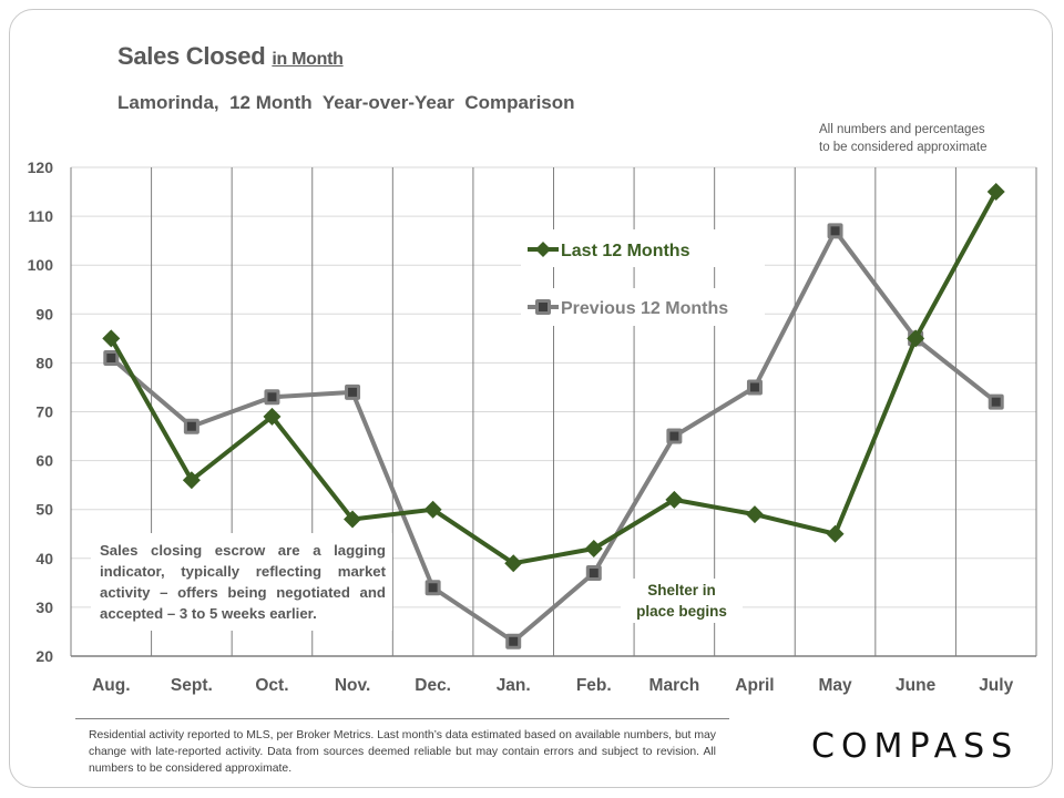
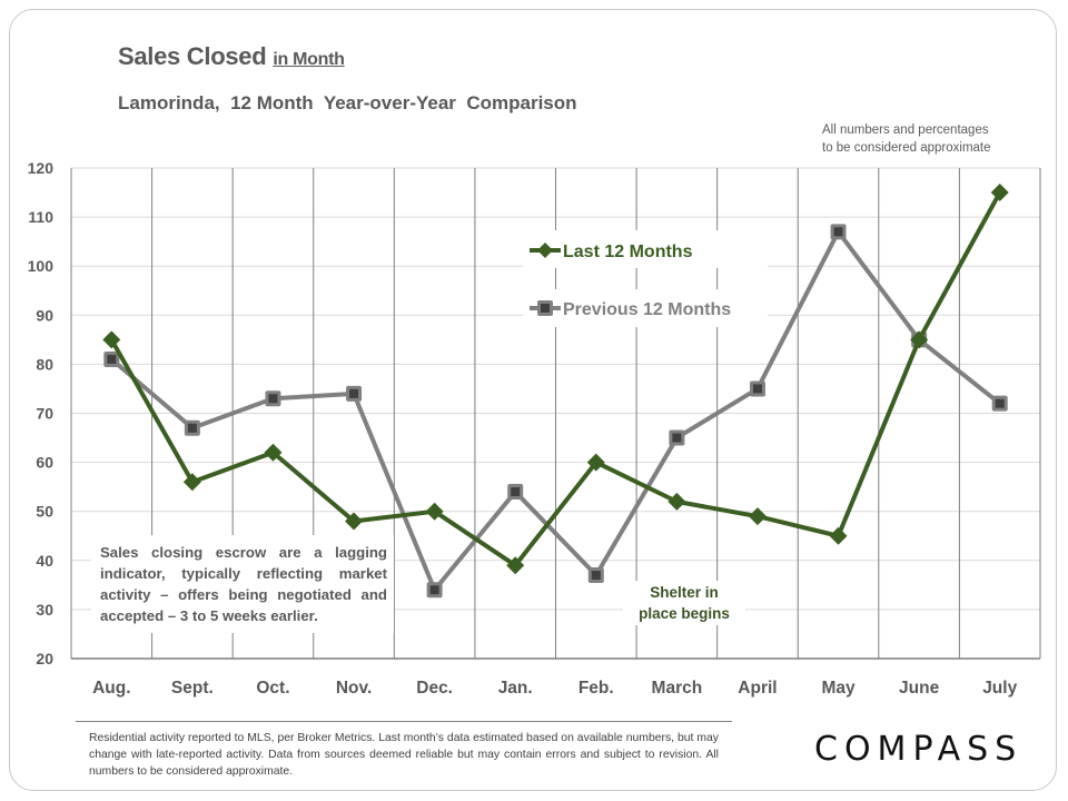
Last 12 Months/Oct.: 69 -> 62
Previous 12 Months/Jan.: 23 -> 54
Last 12 Months/Feb.: 42 -> 60
